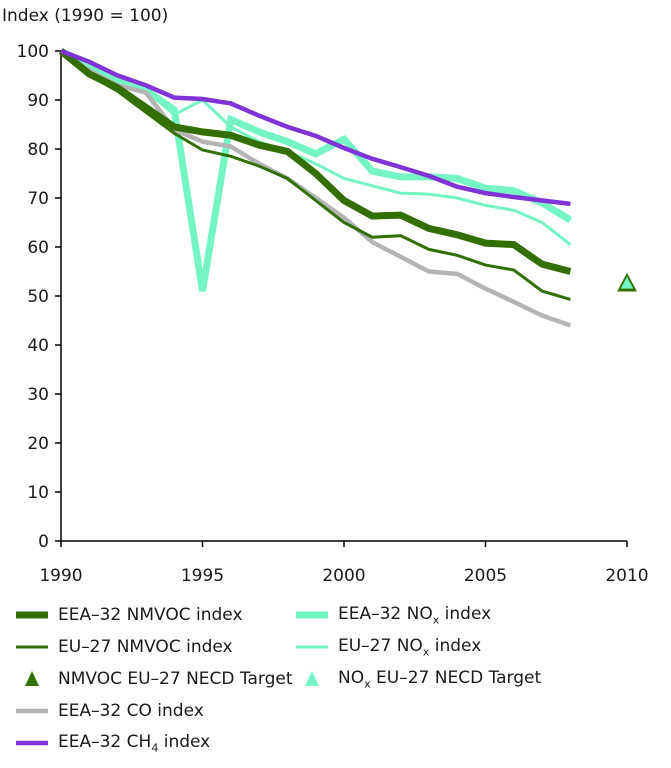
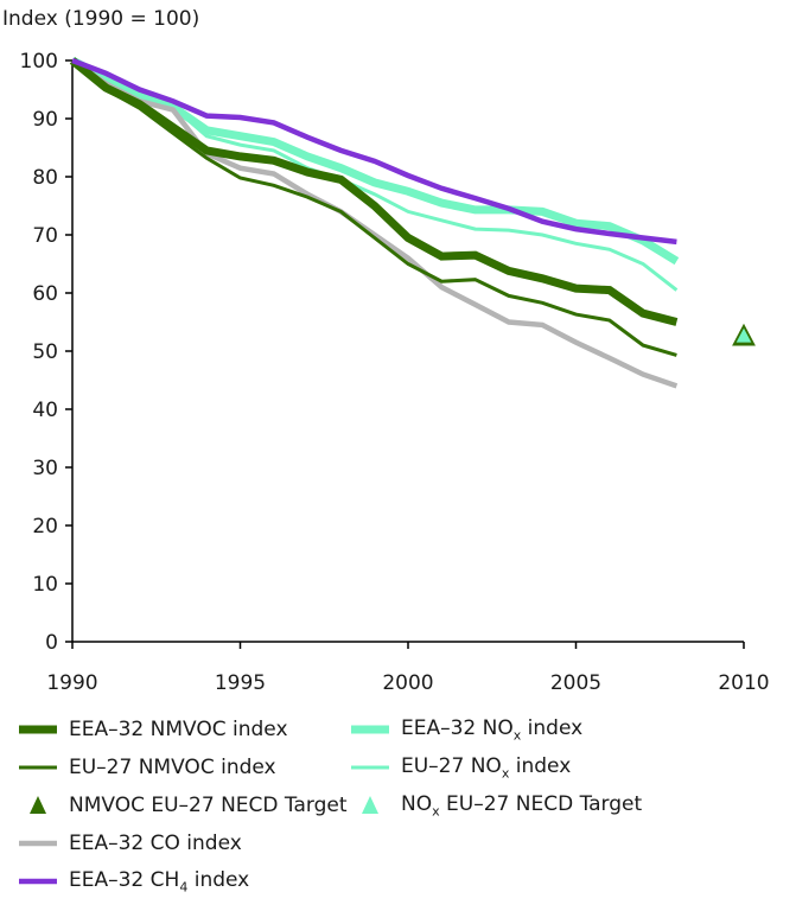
EEA–32 NOx index/1995: 51 -> 87
EU–27 NOx index/1995: 90 -> 86
EEA–32 NOx index/2000: 82 -> 78
